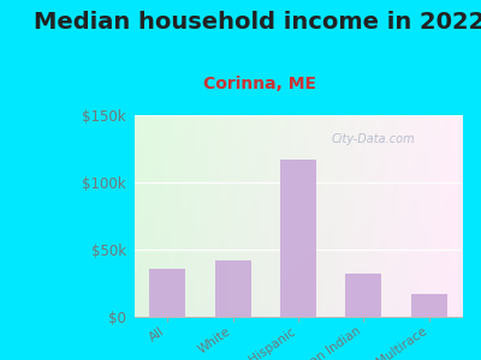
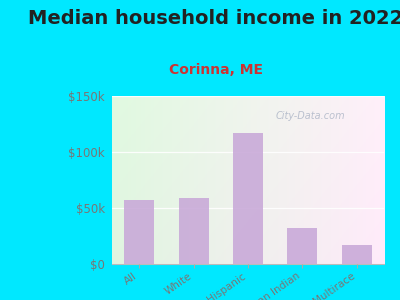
All: $36k -> $57k
White: $42k -> $59k
